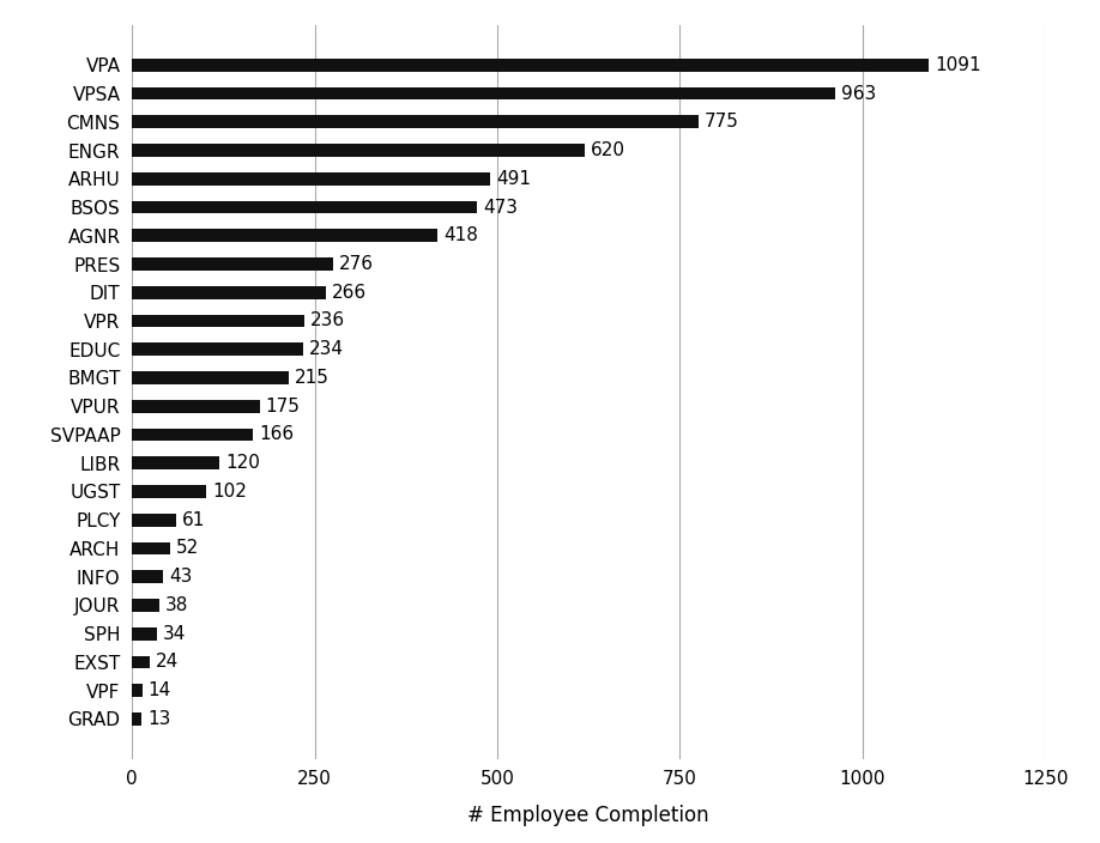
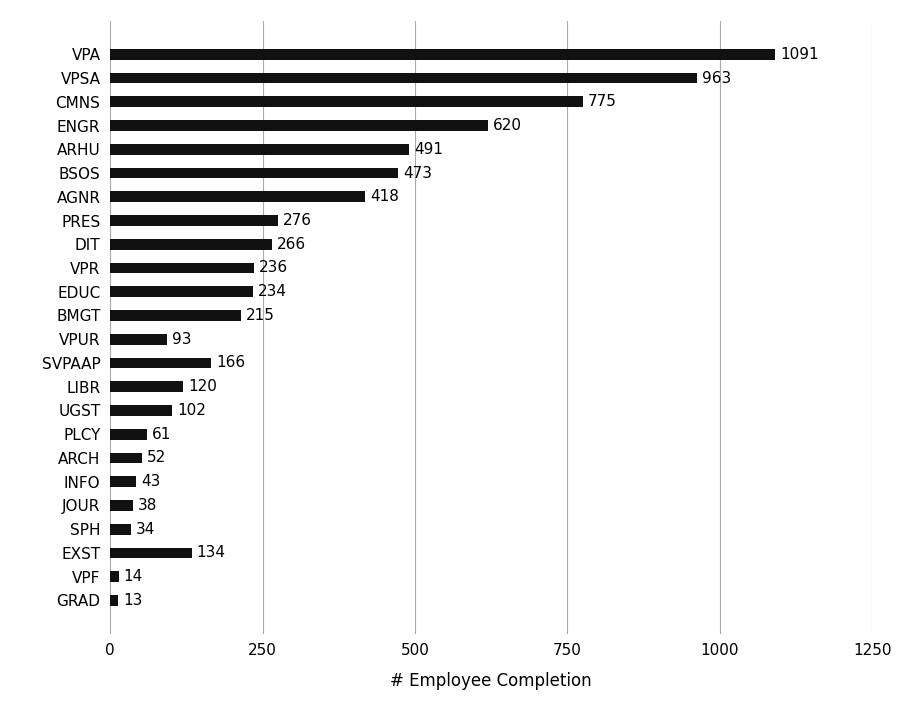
VPUR: 175 -> 93
EXST: 24 -> 134
